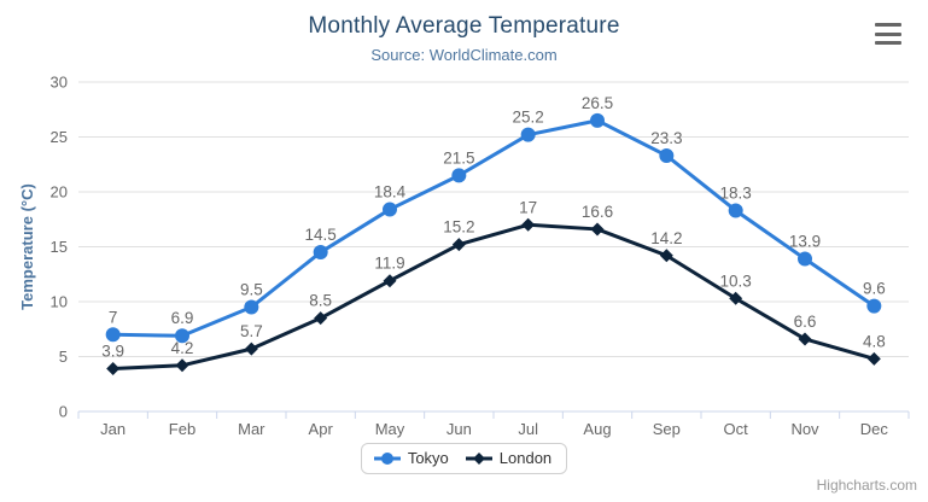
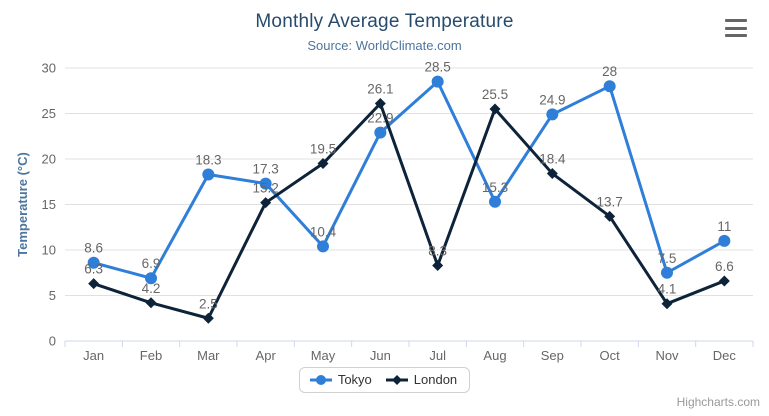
Tokyo/Jan: 7 -> 8.6
London/Jan: 3.9 -> 6.3
Tokyo/Mar: 9.5 -> 18.3
London/Mar: 5.7 -> 2.5
Tokyo/Apr: 14.5 -> 17.3
London/Apr: 8.5 -> 15.2
Tokyo/May: 18.4 -> 10.4
London/May: 11.9 -> 19.5
Tokyo/Jun: 21.5 -> 22.9
London/Jun: 15.2 -> 26.1
Tokyo/Jul: 25.2 -> 28.5
London/Jul: 17 -> 8.3
Tokyo/Aug: 26.5 -> 15.3
London/Aug: 16.6 -> 25.5
Tokyo/Sep: 23.3 -> 24.9
London/Sep: 14.2 -> 18.4
Tokyo/Oct: 18.3 -> 28
London/Oct: 10.3 -> 13.7
Tokyo/Nov: 13.9 -> 7.5
London/Nov: 6.6 -> 4.1
Tokyo/Dec: 9.6 -> 11
London/Dec: 4.8 -> 6.6
